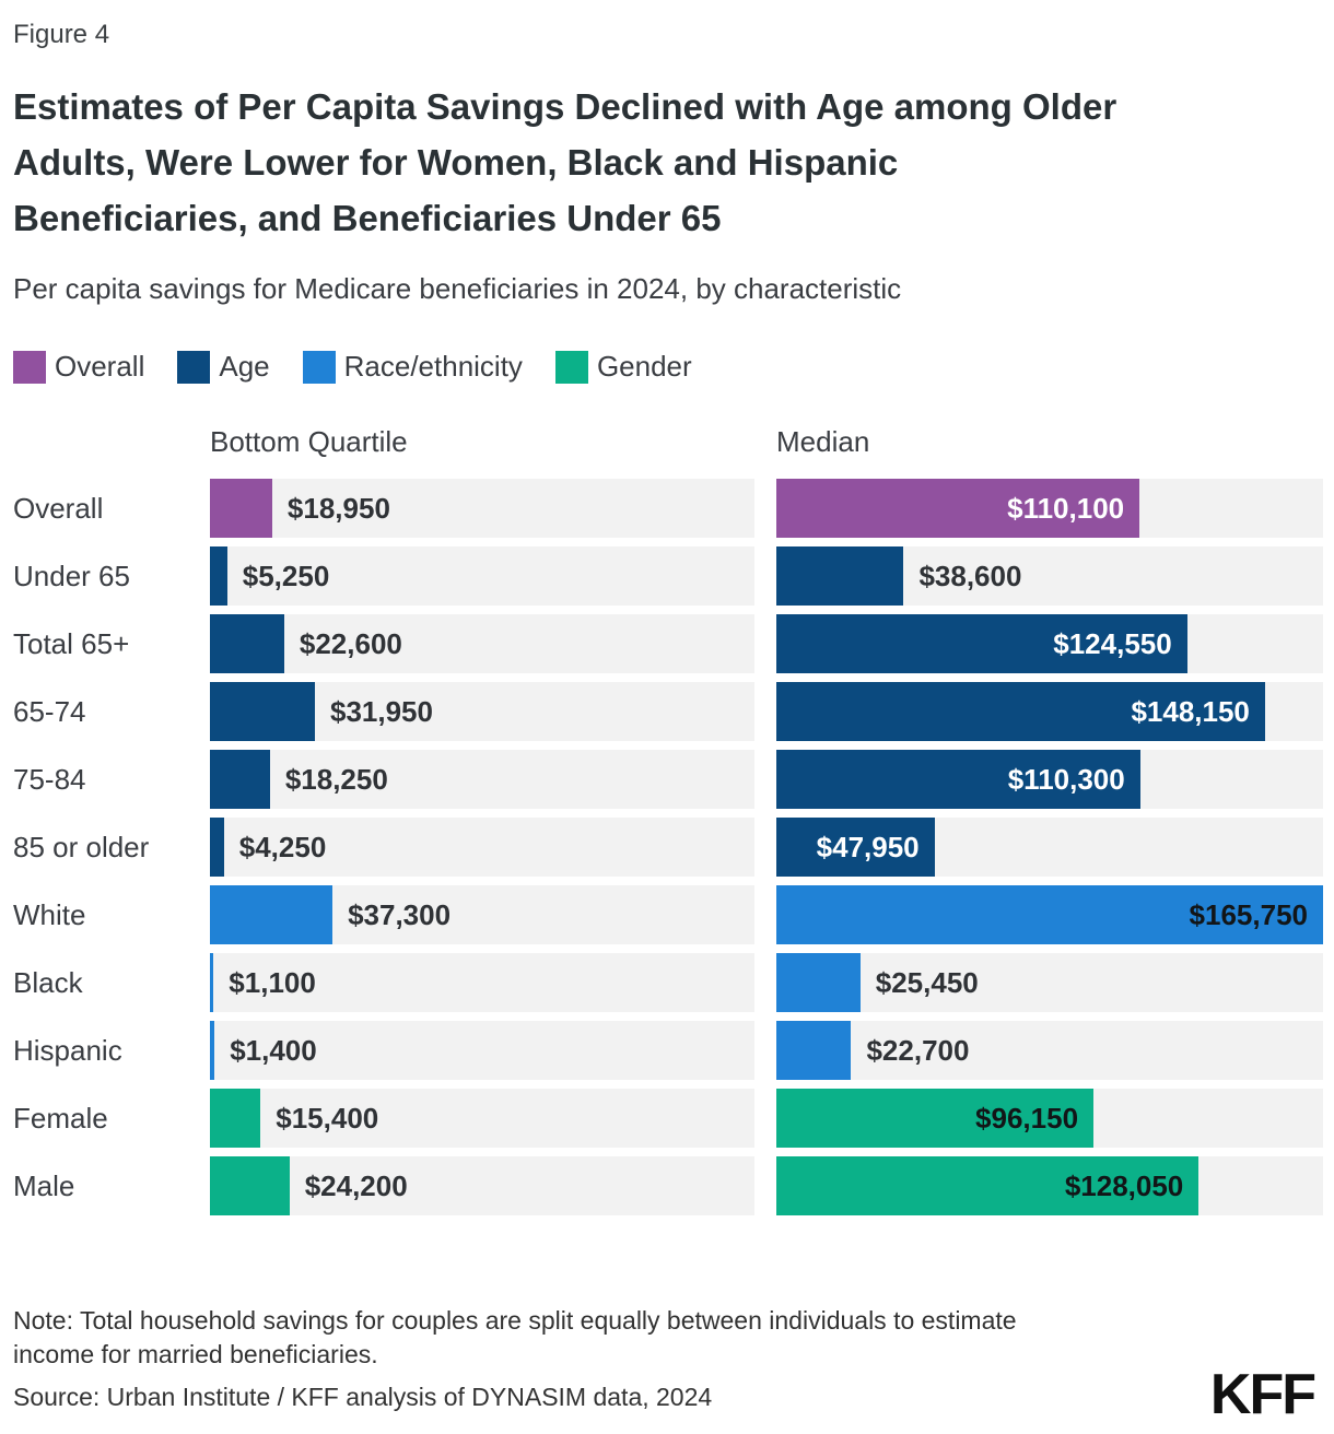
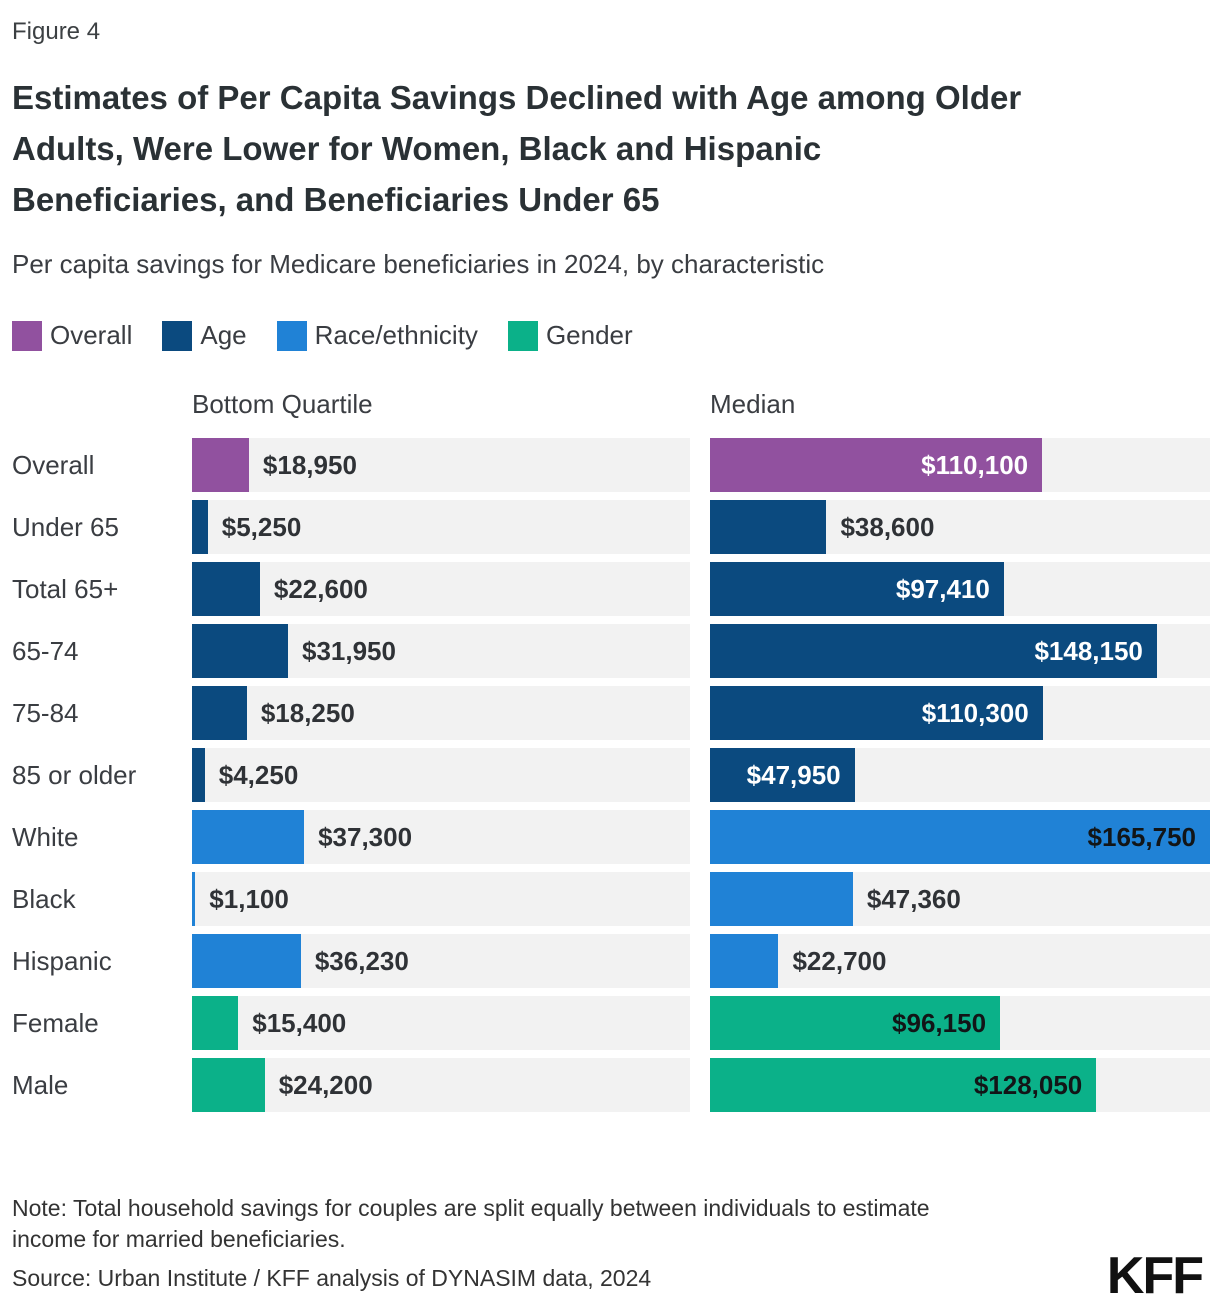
Median/Total 65+: $124,550 -> $97,410
Median/Black: $25,450 -> $47,360
Bottom Quartile/Hispanic: $1,400 -> $36,230
